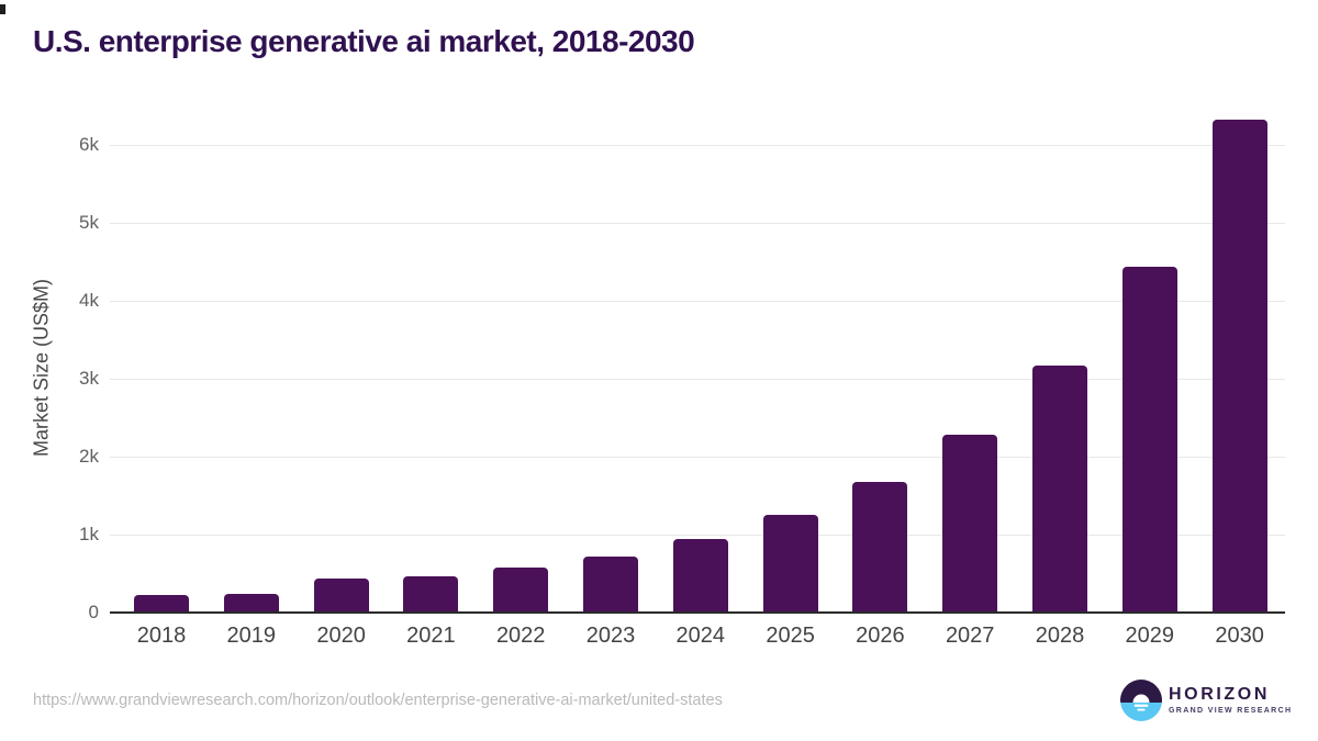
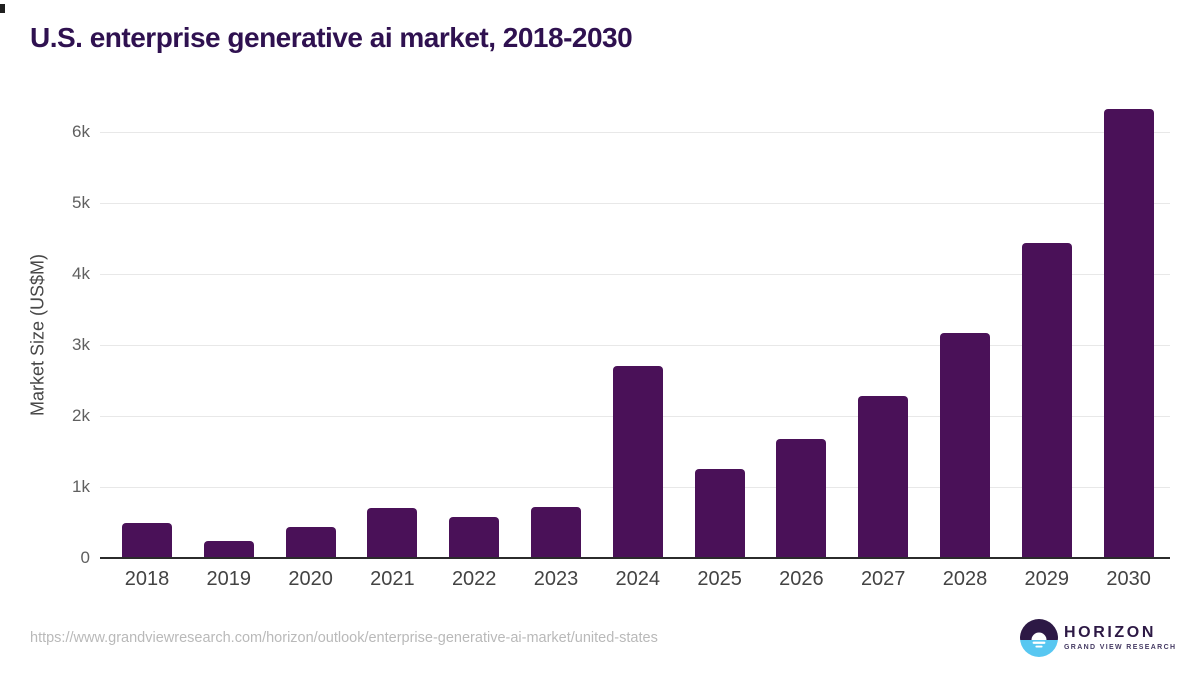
2018: 0.2k -> 0.5k
2021: 0.5k -> 0.7k
2024: 0.9k -> 2.7k
